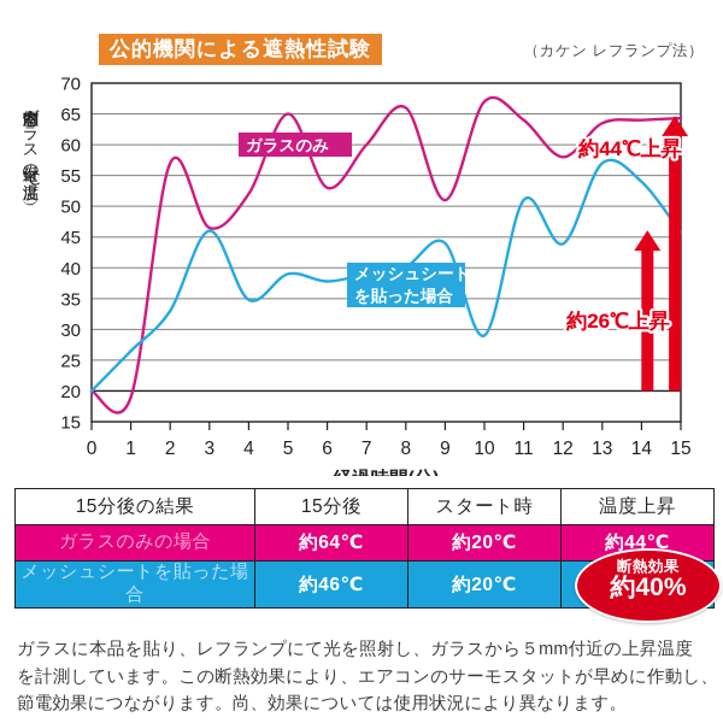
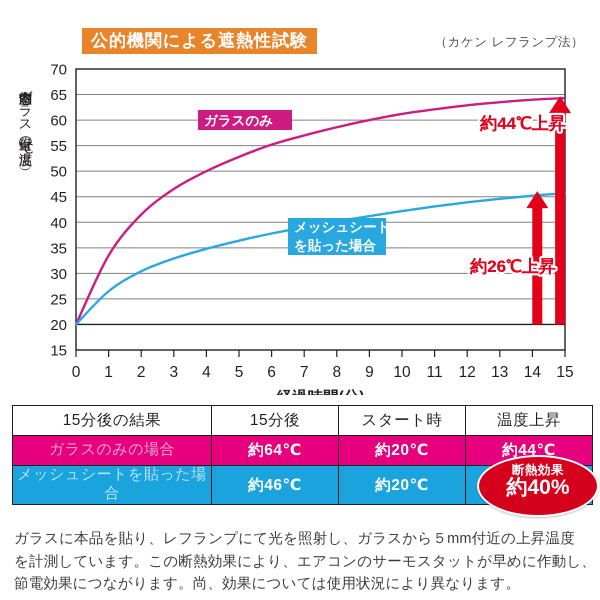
ガラスのみ/1: 19 -> 34
ガラスのみ/2: 57 -> 42
メッシュシートを貼った場合/2: 33 -> 30
メッシュシートを貼った場合/3: 46 -> 33
ガラスのみ/4: 52 -> 50
ガラスのみ/5: 65 -> 53
メッシュシートを貼った場合/5: 39 -> 36
ガラスのみ/6: 53 -> 55
ガラスのみ/7: 60 -> 57
ガラスのみ/8: 66 -> 59
ガラスのみ/9: 51 -> 60
メッシュシートを貼った場合/9: 44 -> 41
ガラスのみ/10: 67 -> 61
メッシュシートを貼った場合/10: 29 -> 42
ガラスのみ/11: 64 -> 62
メッシュシートを貼った場合/11: 51 -> 43
ガラスのみ/12: 58 -> 63
メッシュシートを貼った場合/13: 57 -> 45
メッシュシートを貼った場合/14: 54 -> 45
